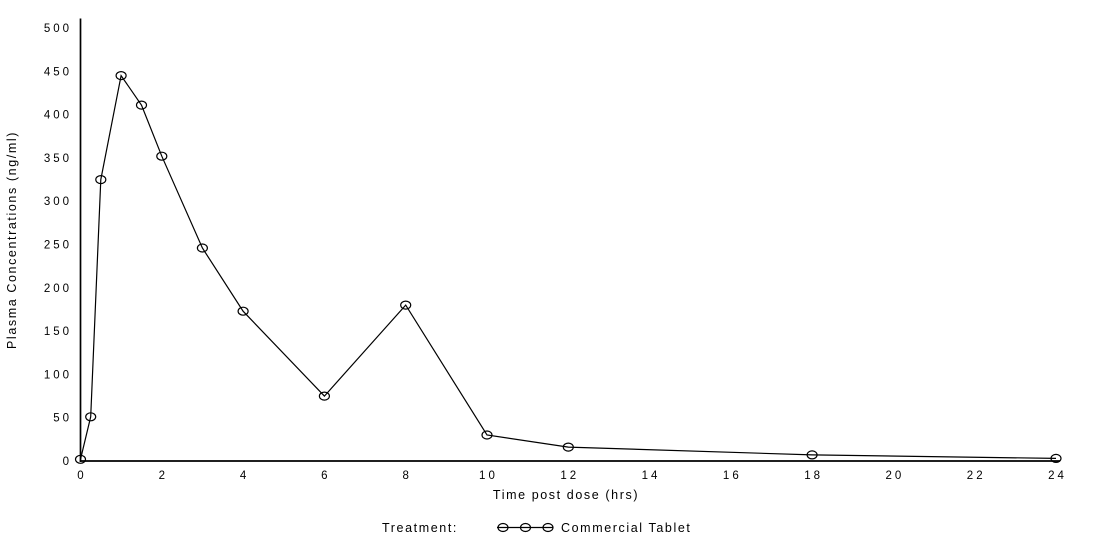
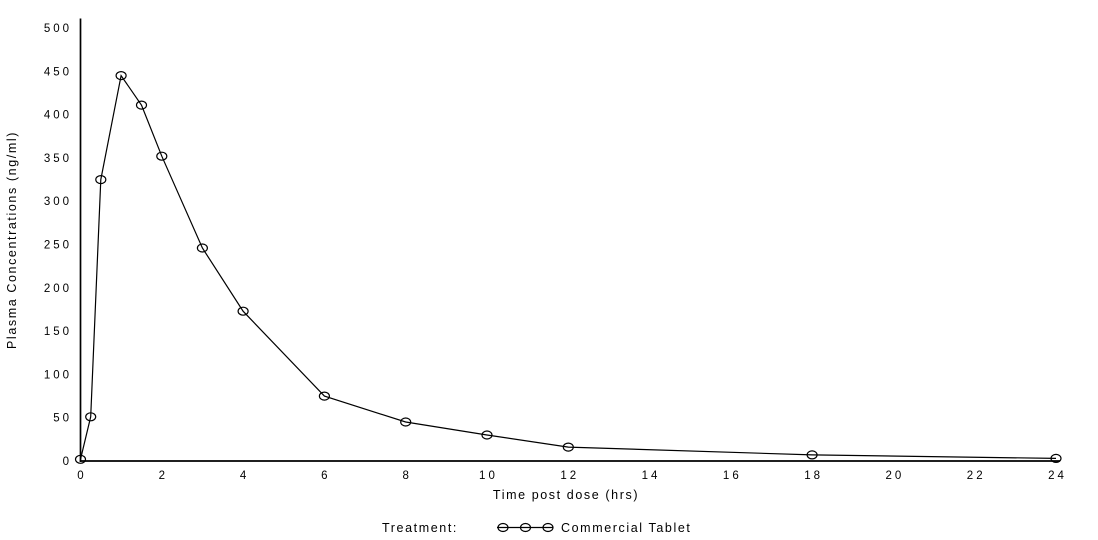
8: 180 -> 40
